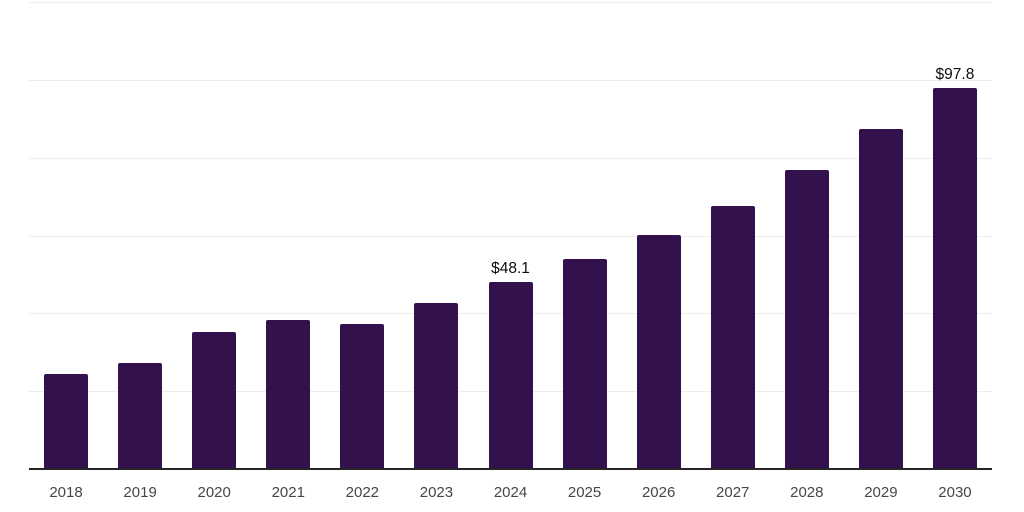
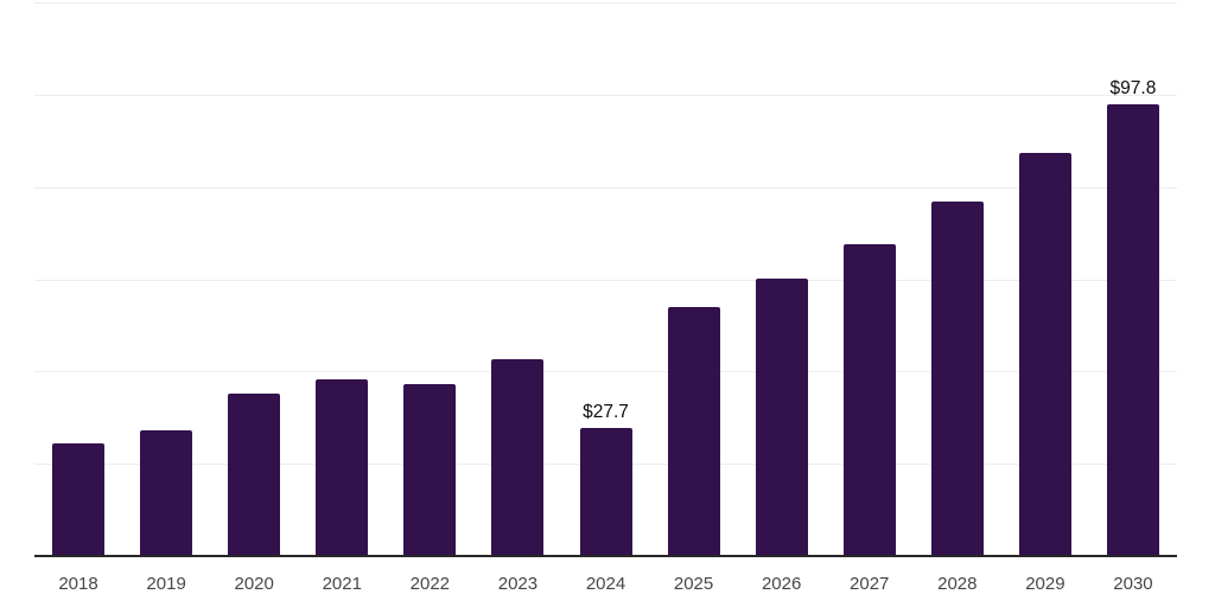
2024: $48.1 -> $27.7
